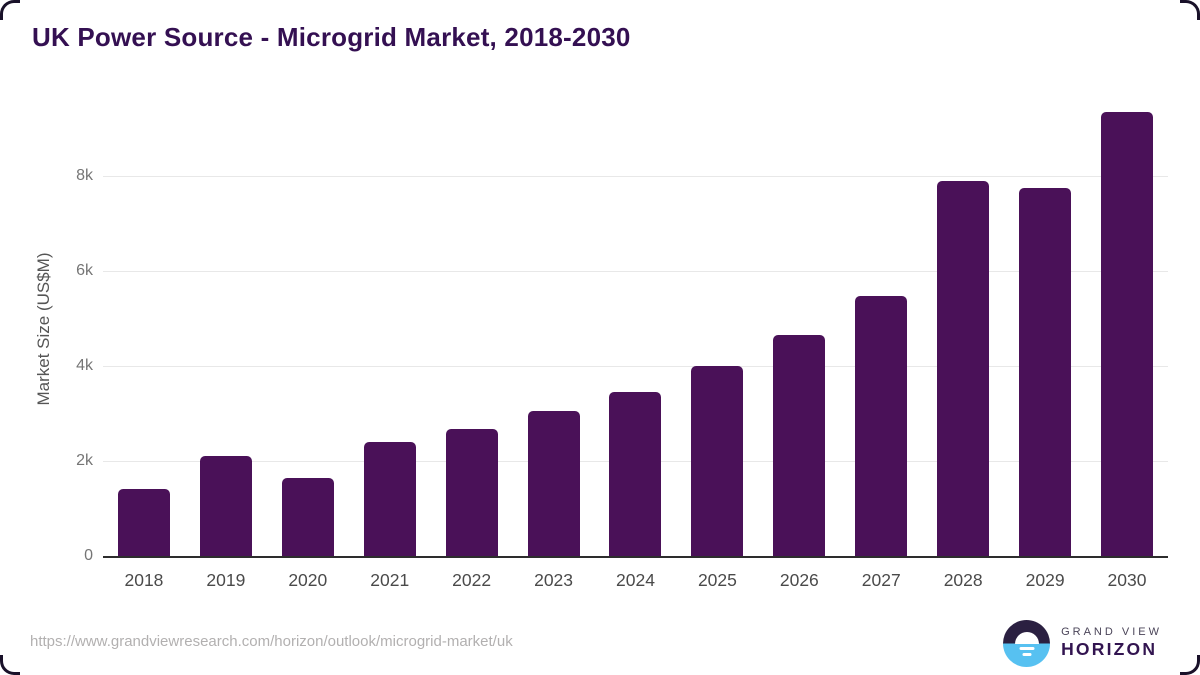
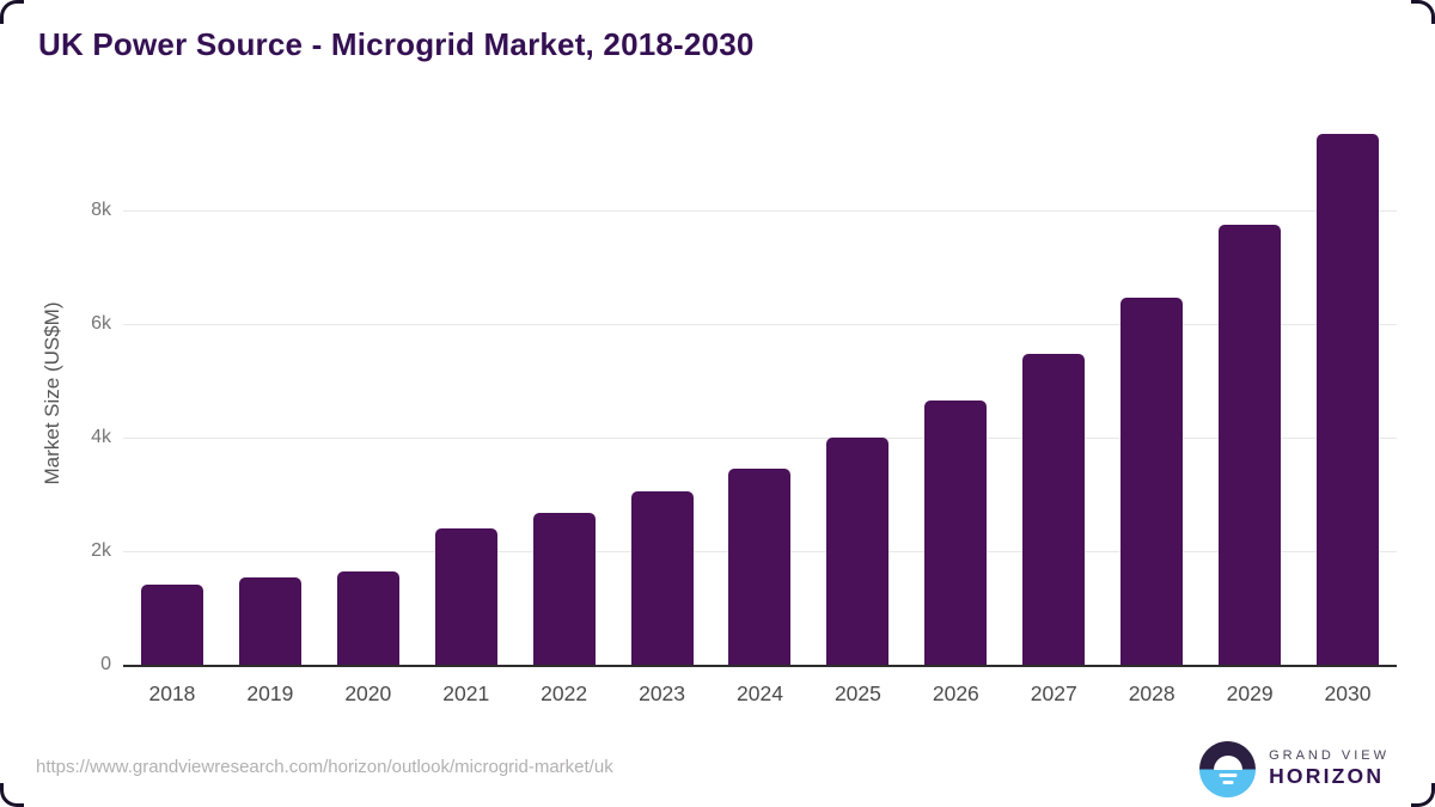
2019: 2.1k -> 1.5k
2028: 7.9k -> 6.5k
